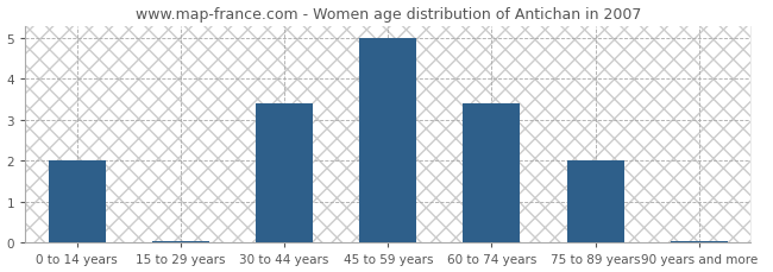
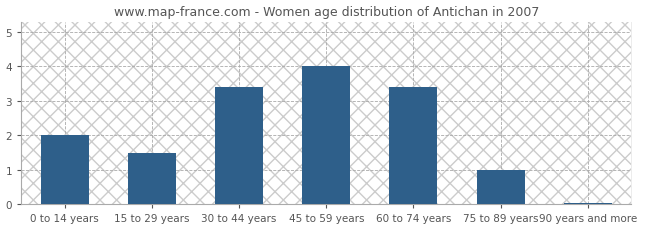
15 to 29 years: 0.05 -> 1.50
45 to 59 years: 5.00 -> 4.00
75 to 89 years: 2.00 -> 1.00
